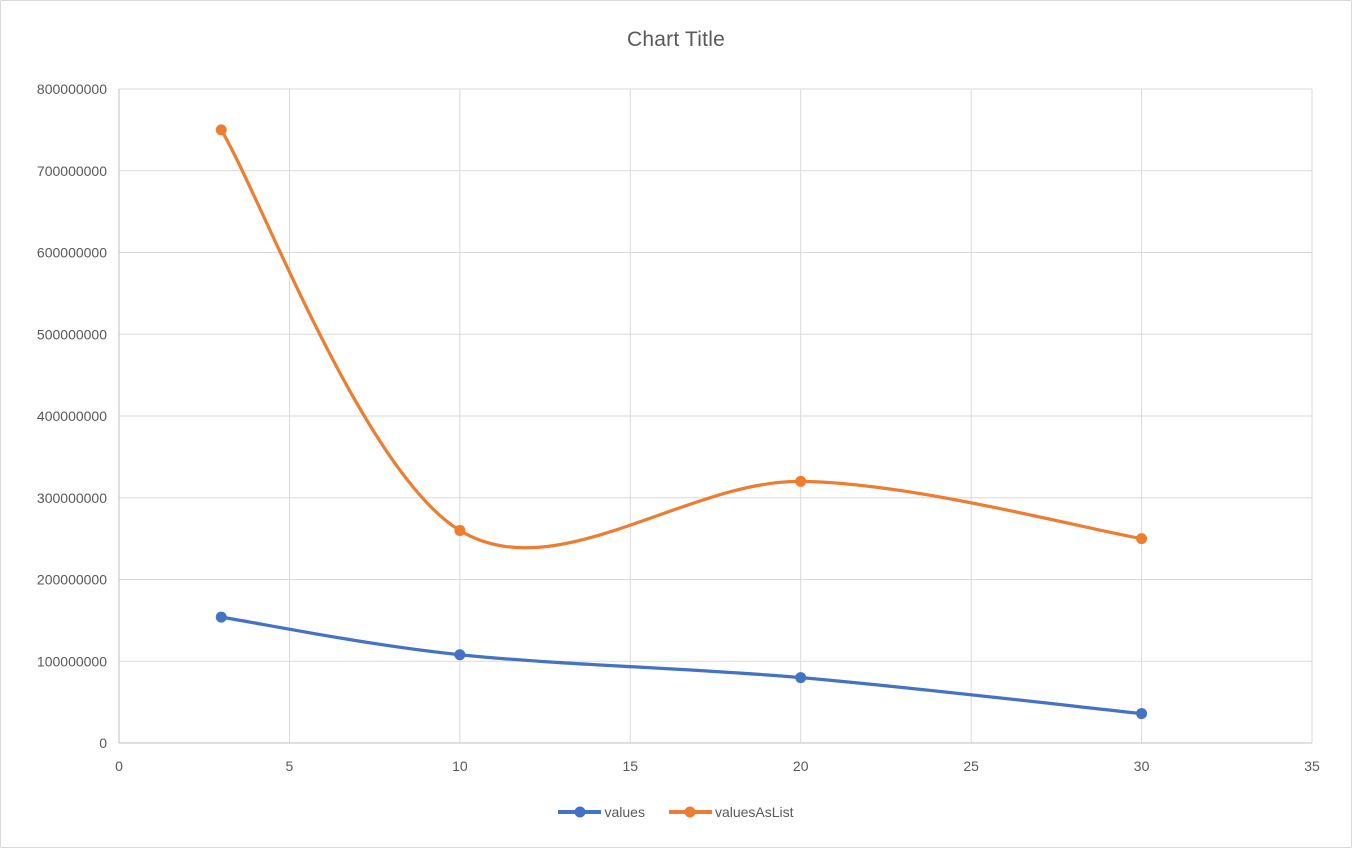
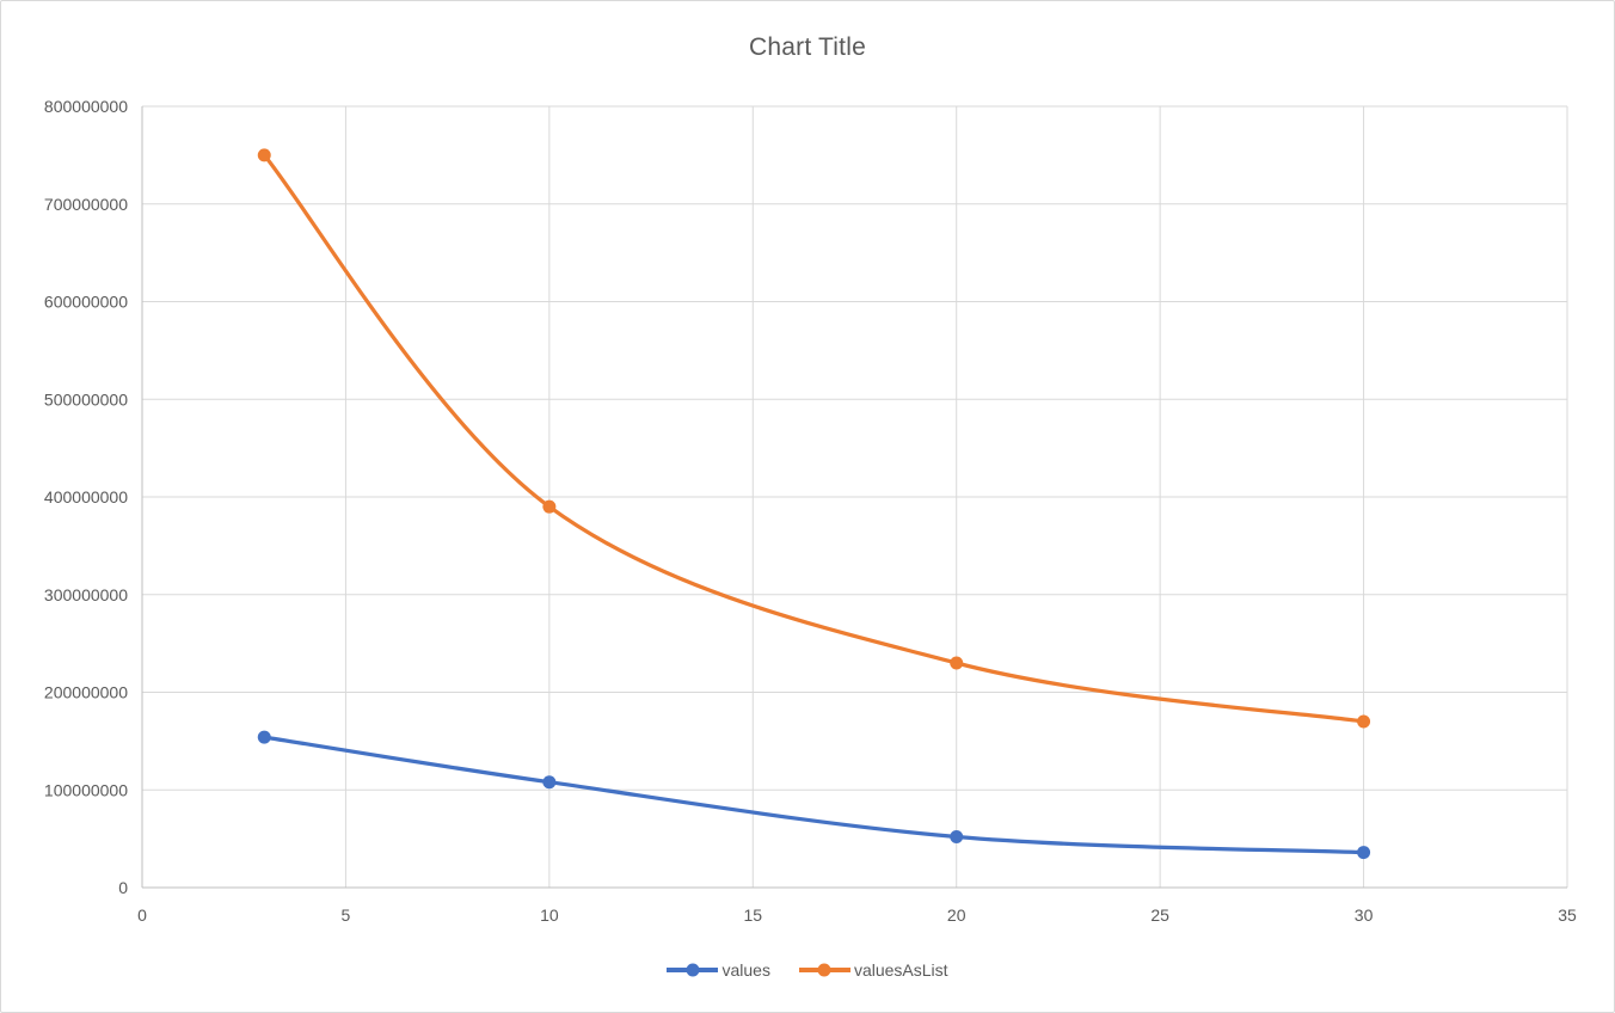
valuesAsList/10: 260000000 -> 390000000
values/20: 80000000 -> 50000000
valuesAsList/20: 320000000 -> 230000000
valuesAsList/30: 250000000 -> 170000000
